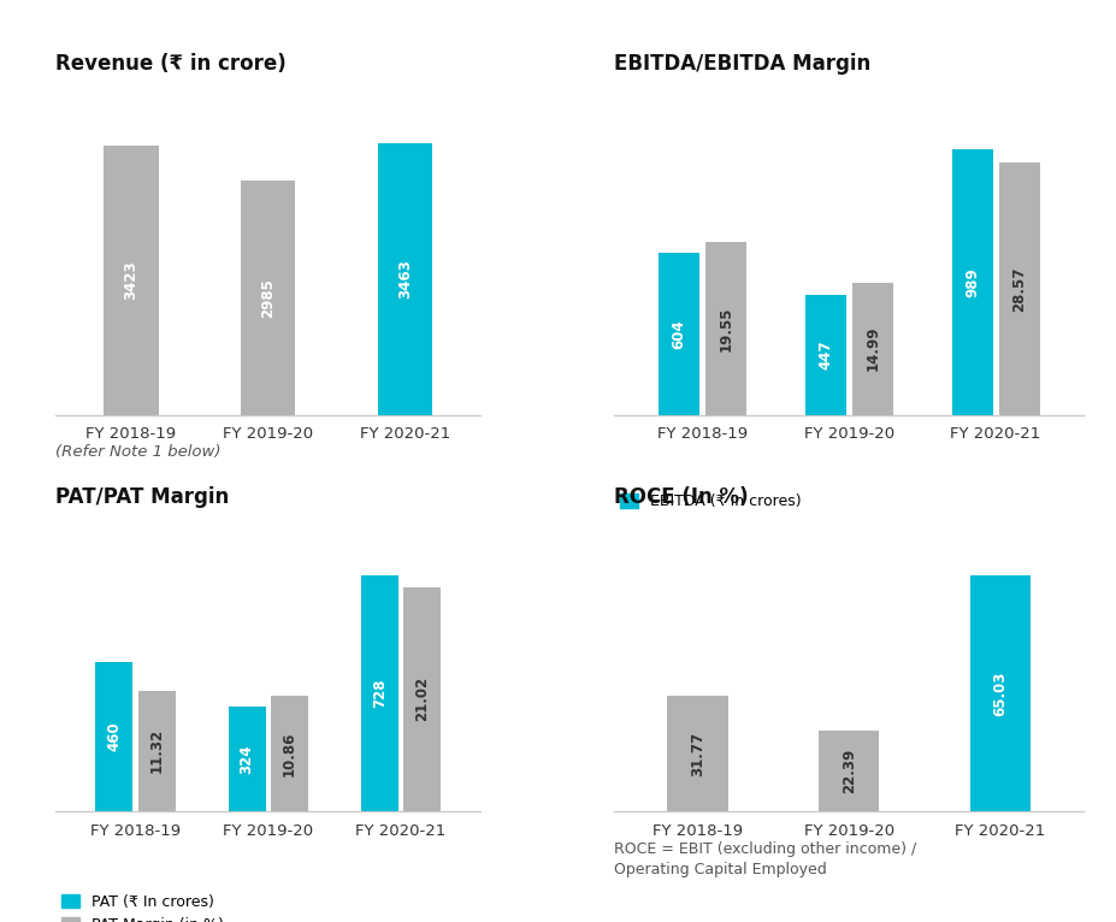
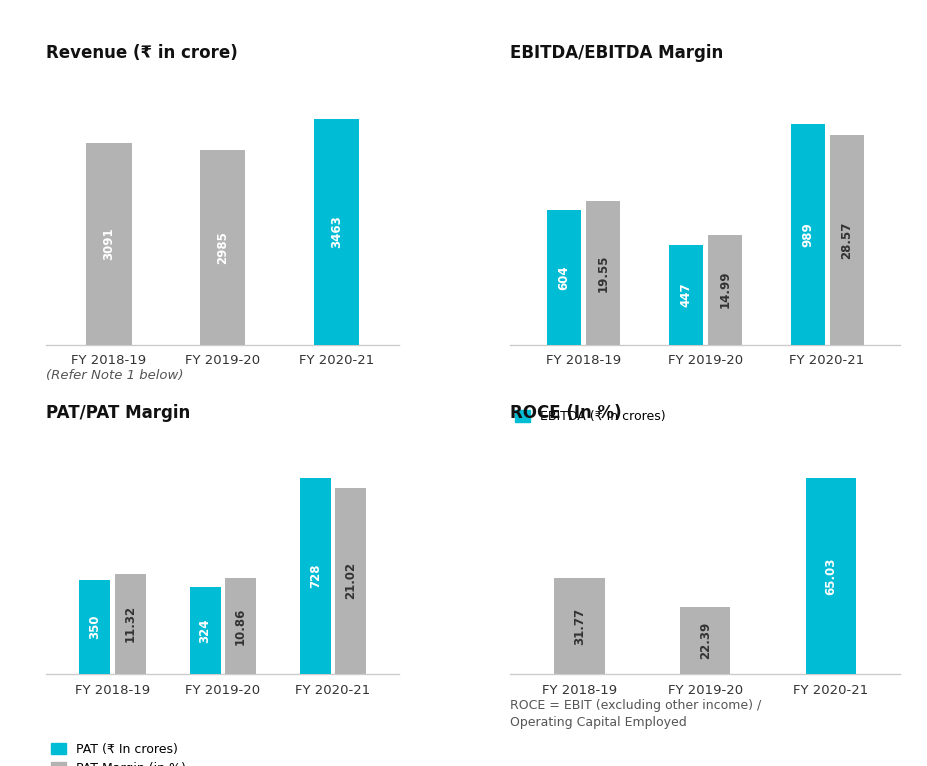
Revenue (₹ in crore)/FY 2018-19: 3423 -> 3091
PAT/PAT Margin/PAT (₹ In crores)/FY 2018-19: 460 -> 350
